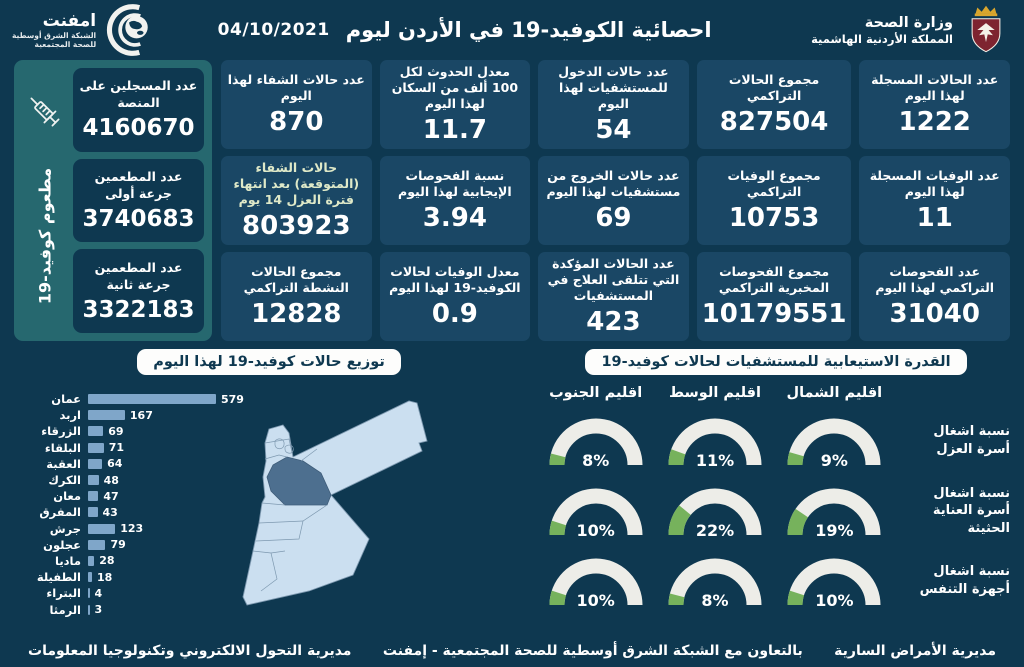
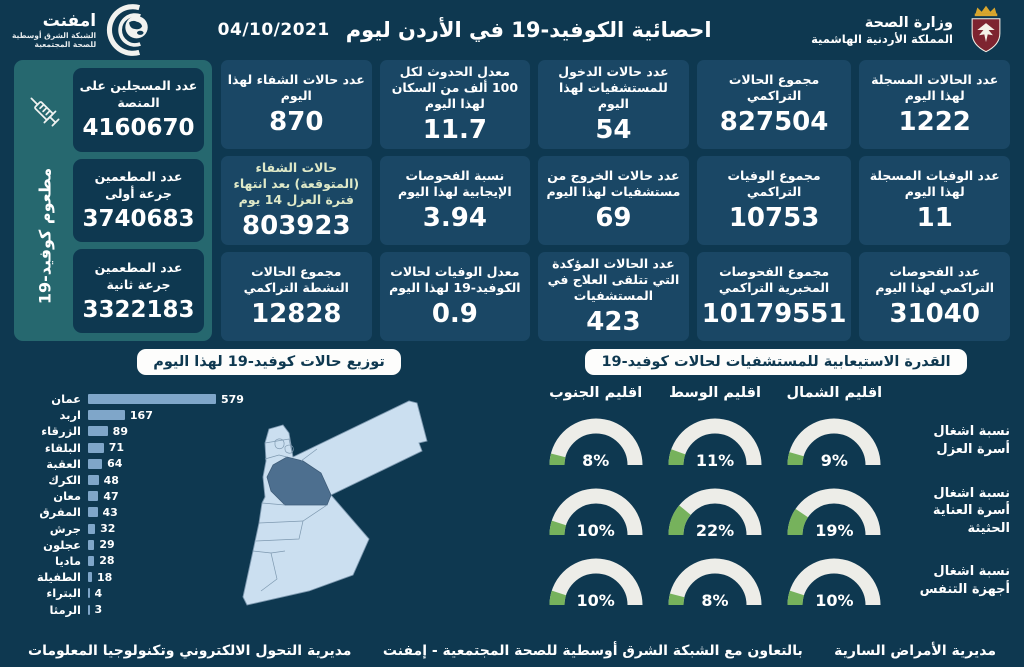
توزيع حالات كوفيد-19 لهذا اليوم/الزرقاء: 69 -> 89
توزيع حالات كوفيد-19 لهذا اليوم/جرش: 123 -> 32
توزيع حالات كوفيد-19 لهذا اليوم/عجلون: 79 -> 29
